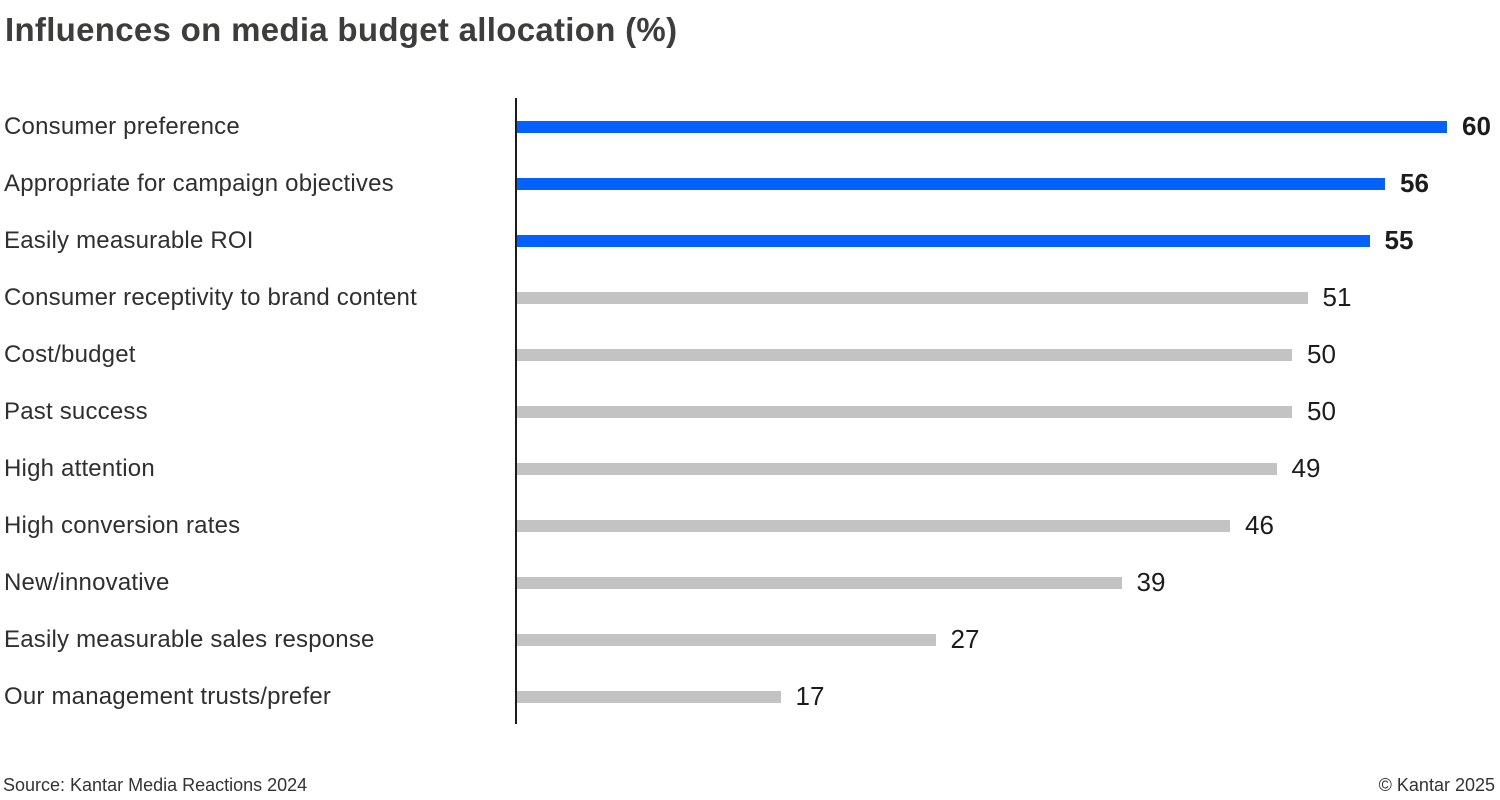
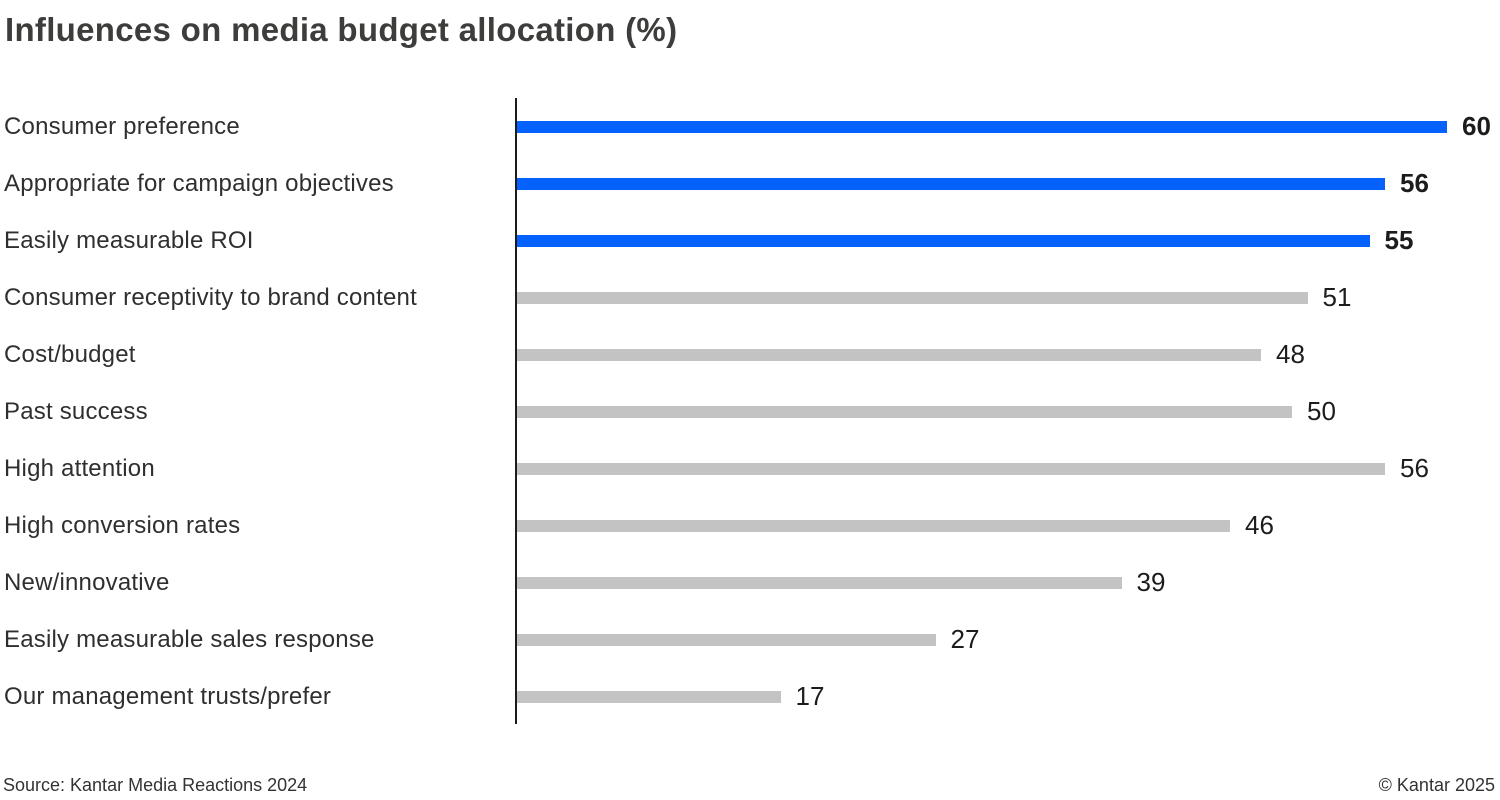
Cost/budget: 50 -> 48
High attention: 49 -> 56
